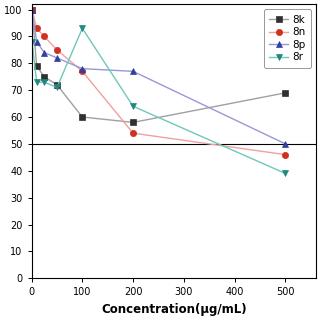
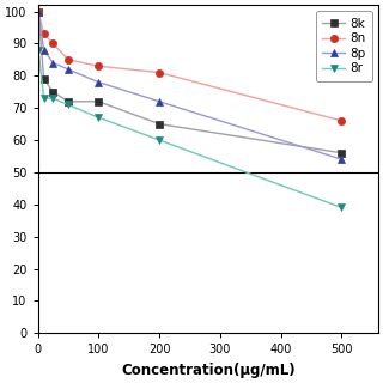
8k/100: 60 -> 72
8n/100: 77 -> 83
8r/100: 93 -> 67
8k/200: 58 -> 65
8n/200: 54 -> 81
8p/200: 77 -> 72
8r/200: 64 -> 60
8k/500: 69 -> 56
8n/500: 46 -> 66
8p/500: 50 -> 54
